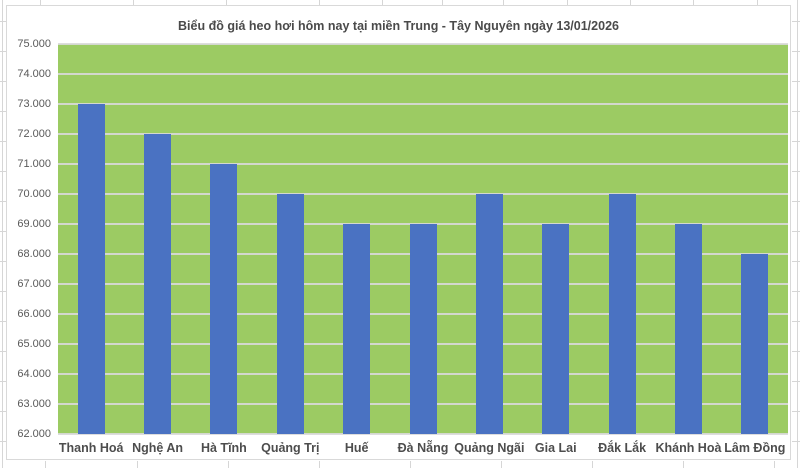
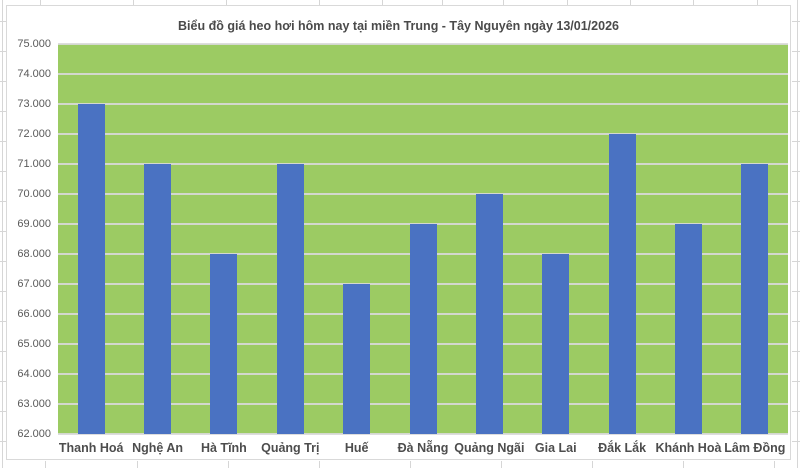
Nghệ An: 72000 -> 71000
Hà Tĩnh: 71000 -> 68000
Quảng Trị: 70000 -> 71000
Huế: 69000 -> 67000
Gia Lai: 69000 -> 68000
Đắk Lắk: 70000 -> 72000
Lâm Đồng: 68000 -> 71000
